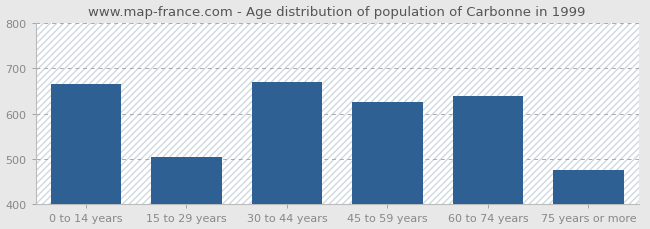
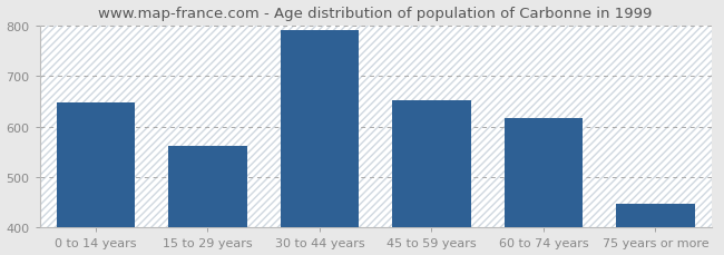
0 to 14 years: 665 -> 648
15 to 29 years: 505 -> 562
30 to 44 years: 670 -> 790
45 to 59 years: 625 -> 652
60 to 74 years: 640 -> 617
75 years or more: 475 -> 447
